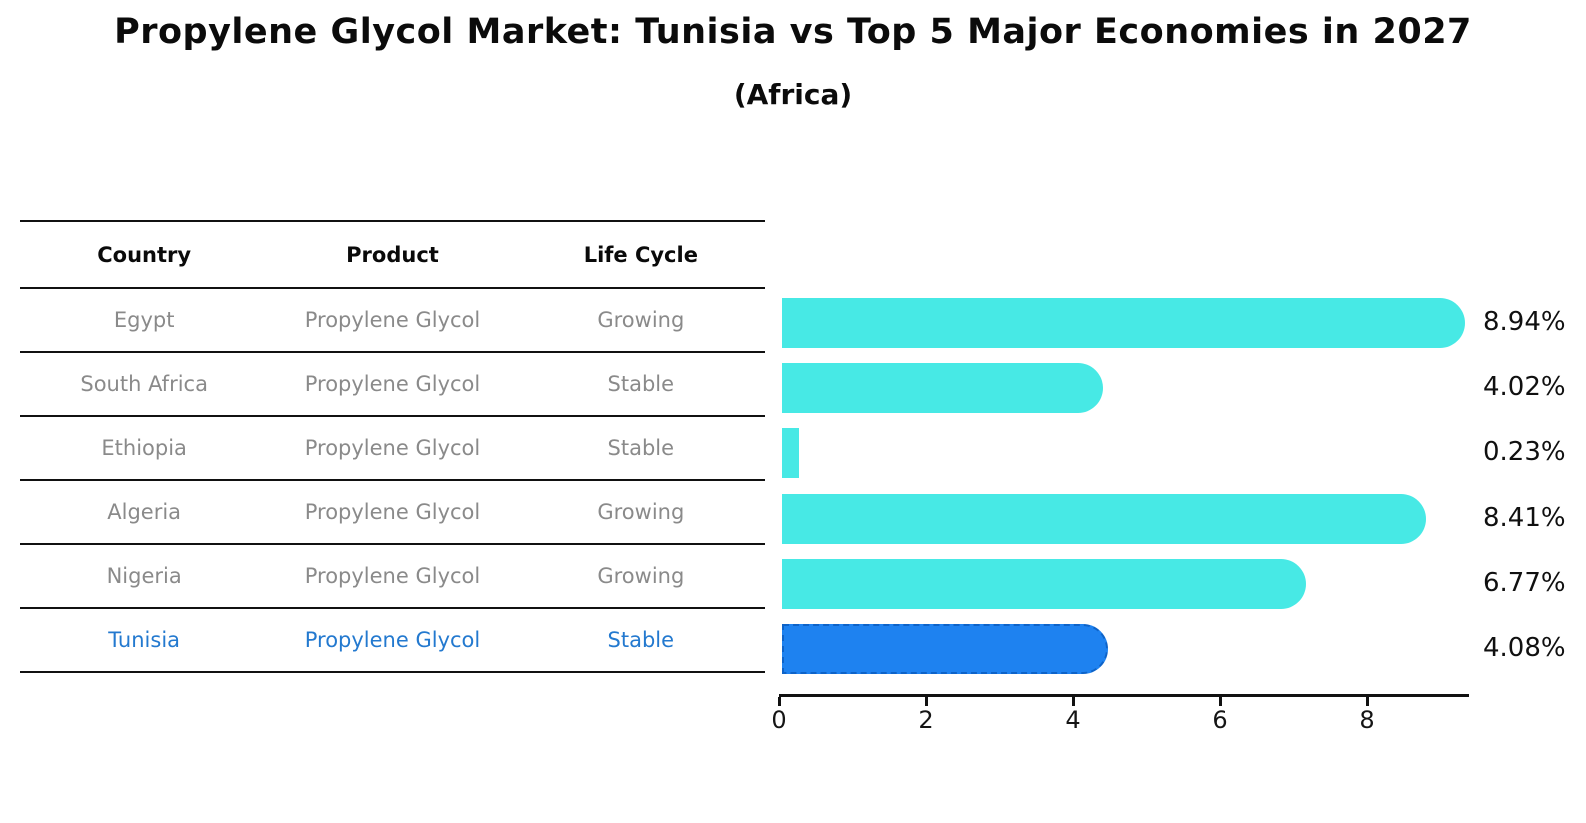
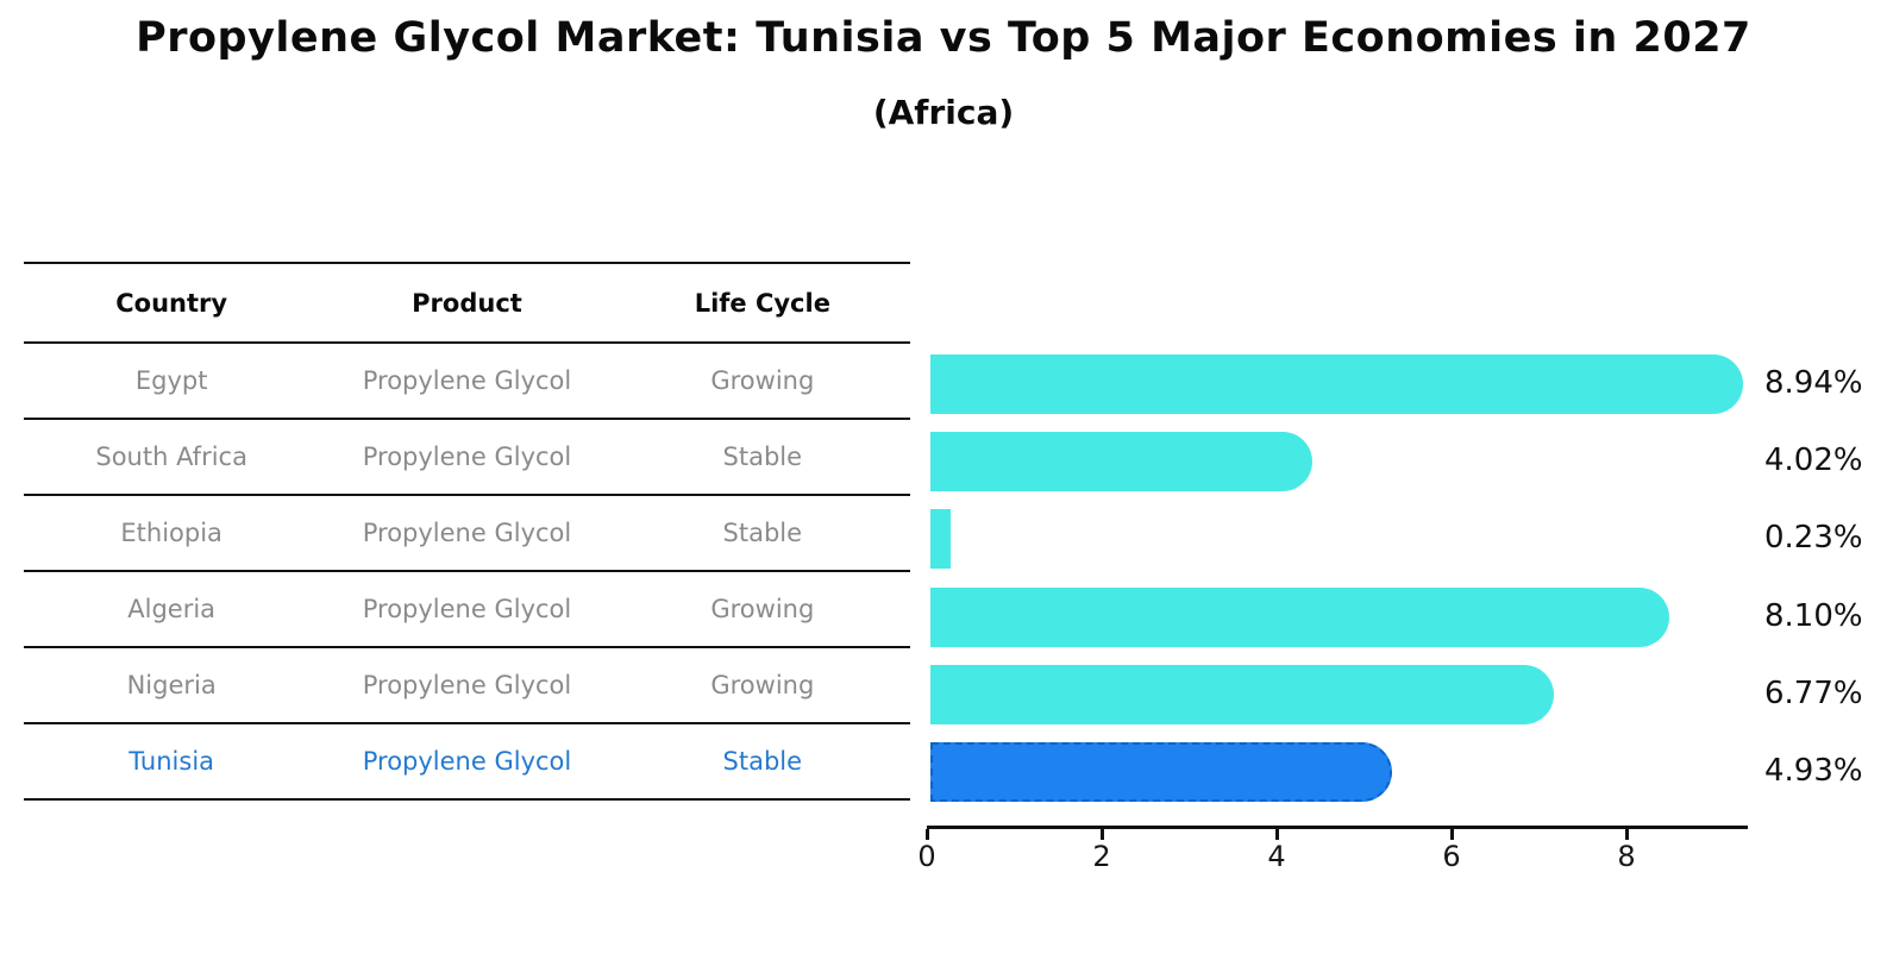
Algeria: 8.41% -> 8.10%
Tunisia: 4.08% -> 4.93%
